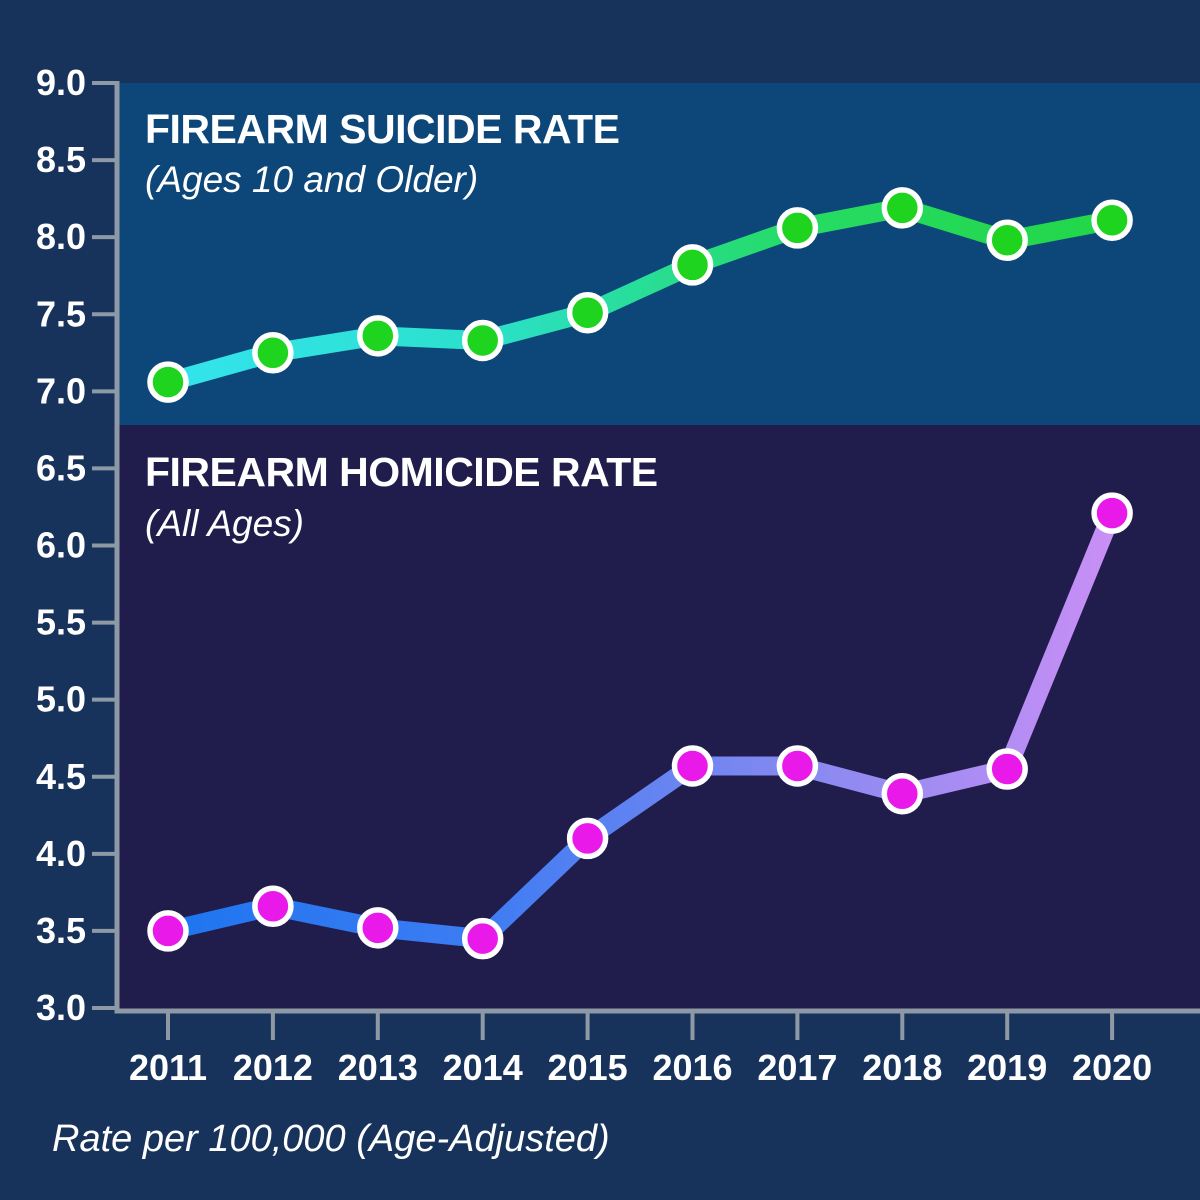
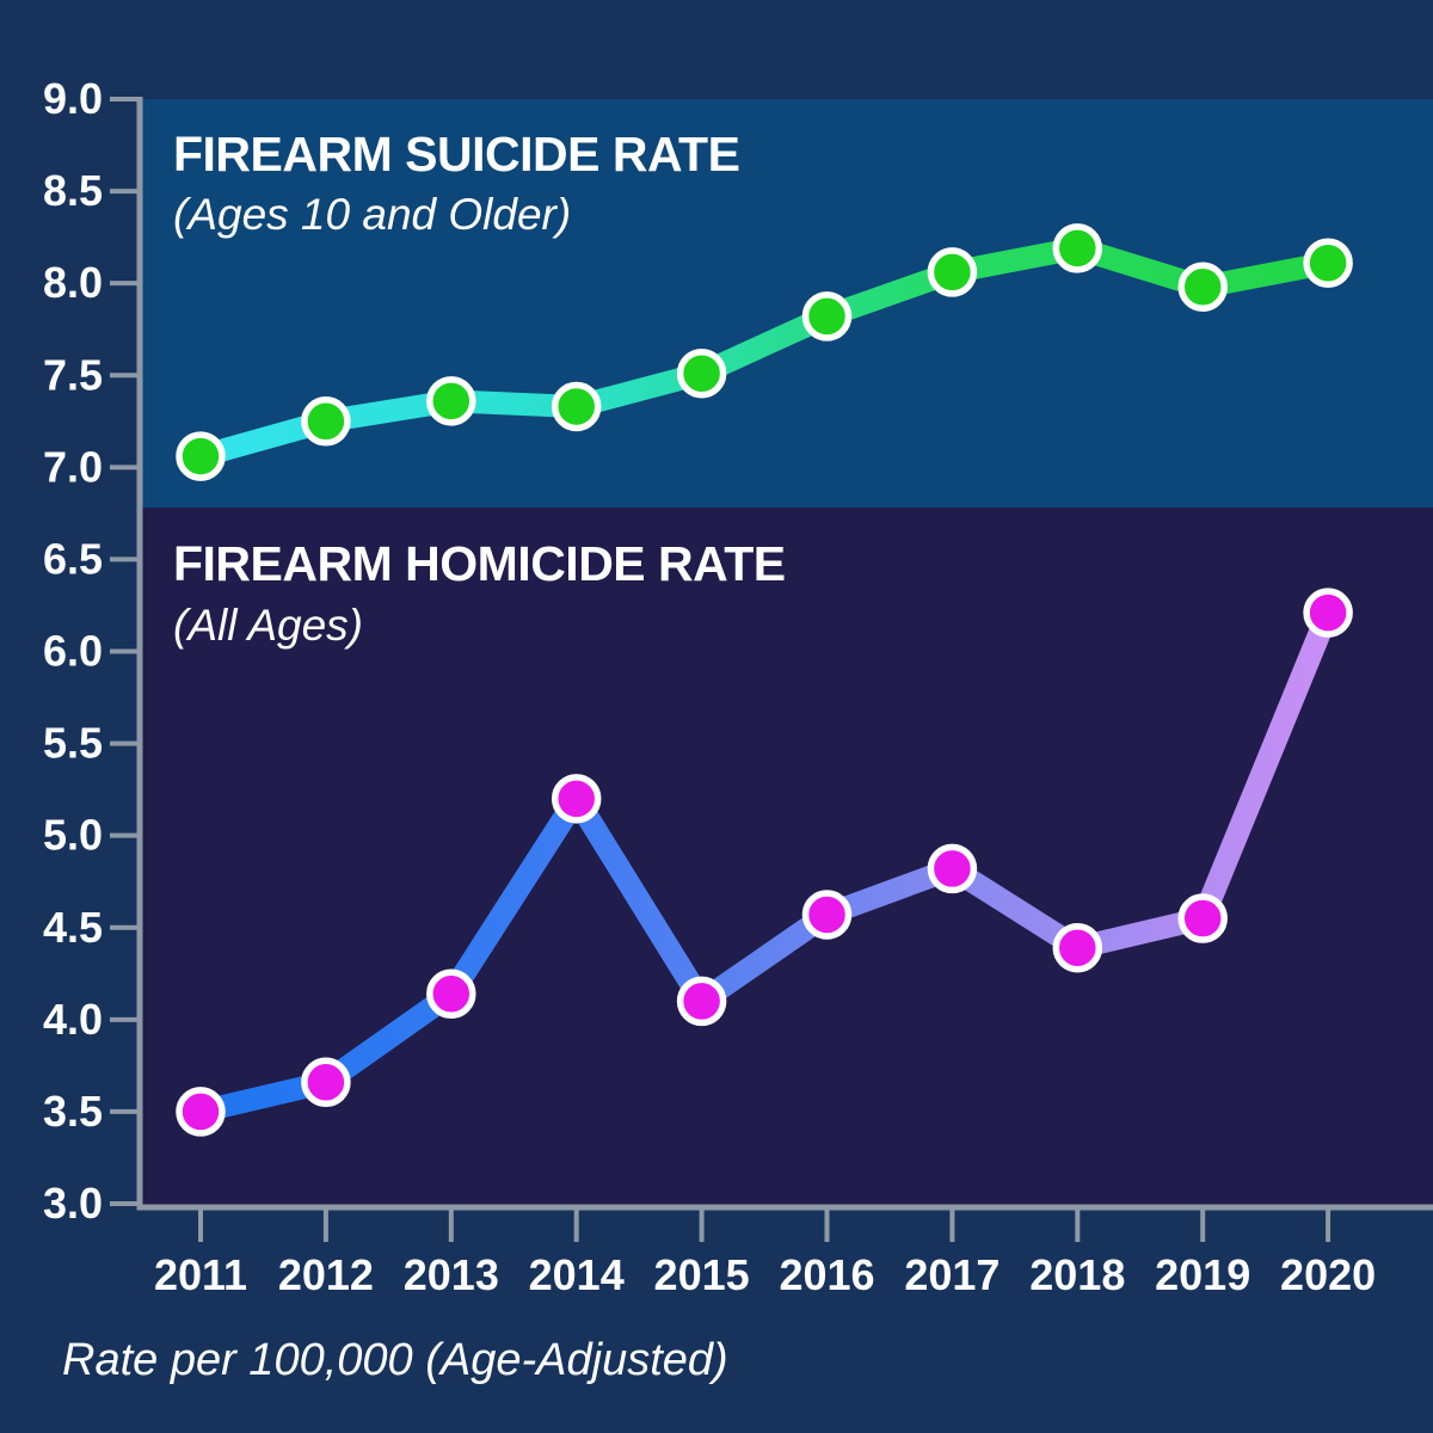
FIREARM HOMICIDE RATE/2013: 3.52 -> 4.14
FIREARM HOMICIDE RATE/2014: 3.45 -> 5.20
FIREARM HOMICIDE RATE/2017: 4.57 -> 4.82
